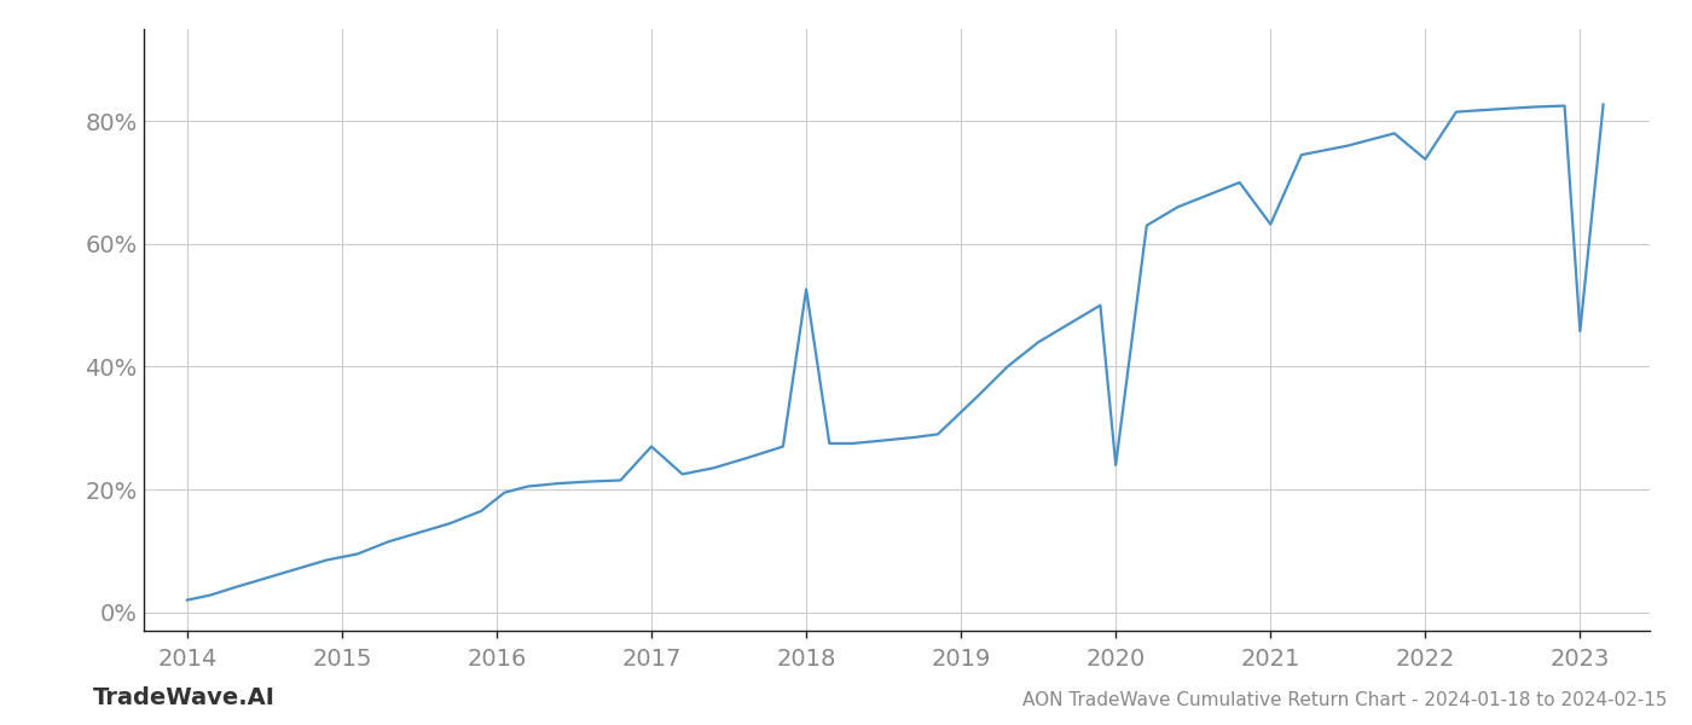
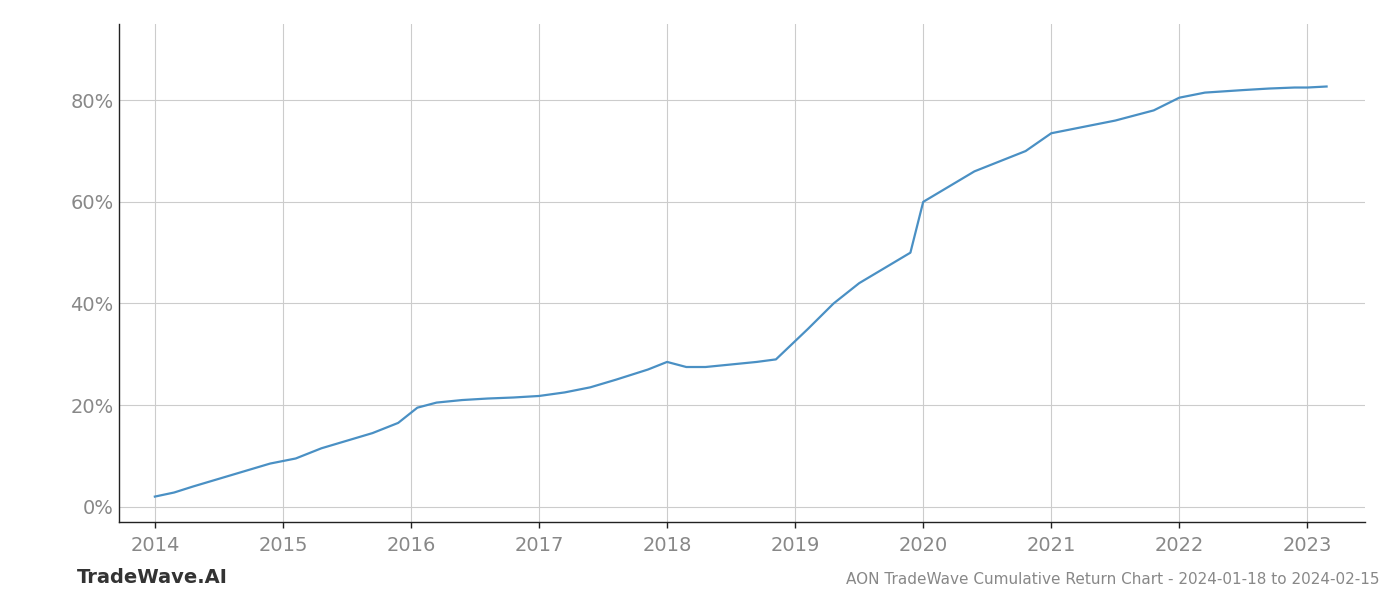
2017: 27.0% -> 21.8%
2018: 52.6% -> 28.5%
2020: 24.0% -> 60.0%
2021: 63.2% -> 73.5%
2022: 73.8% -> 80.5%
2023: 45.8% -> 82.5%
